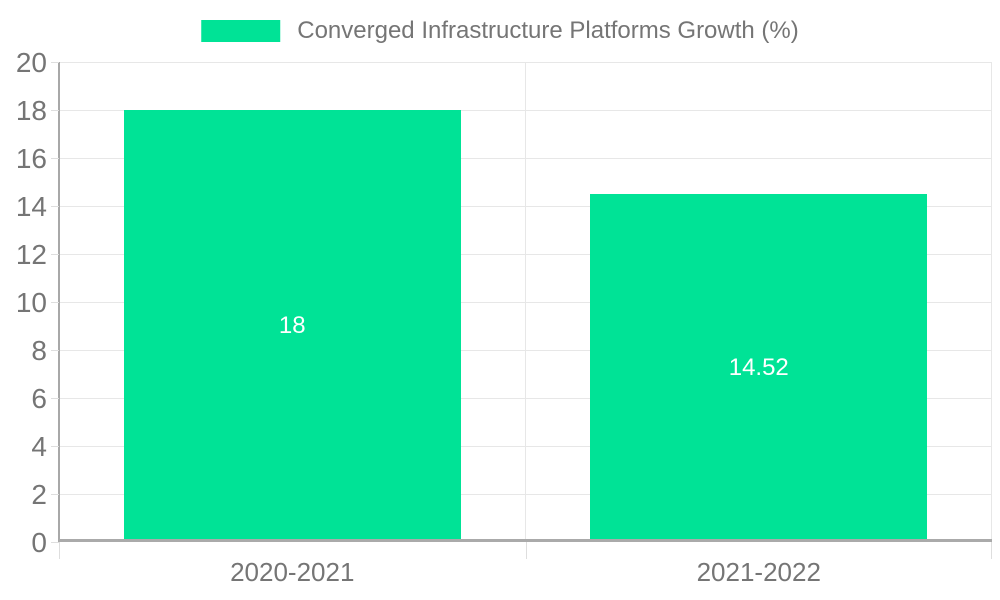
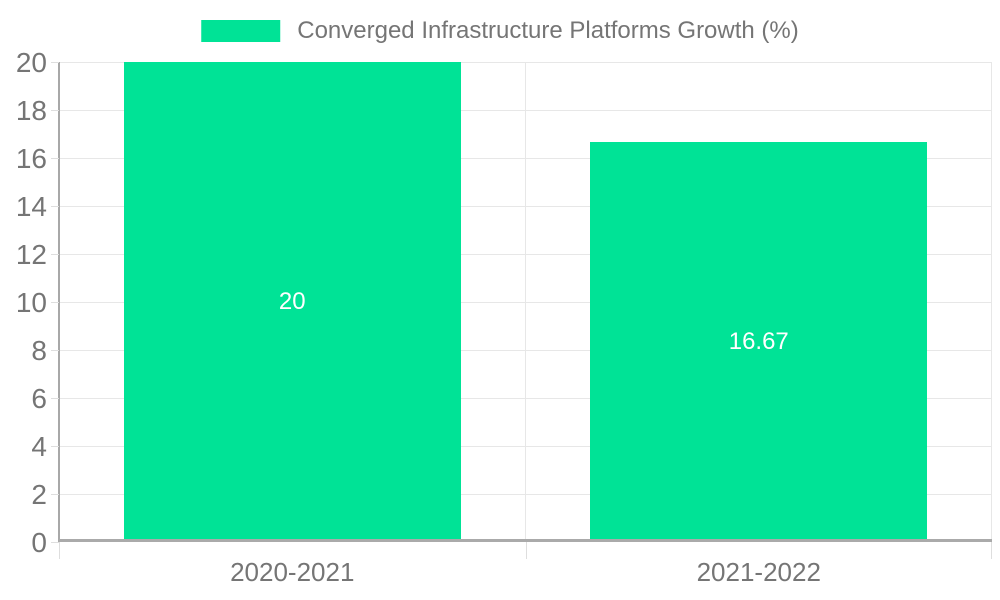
2020-2021: 18 -> 20
2021-2022: 14.52 -> 16.67
